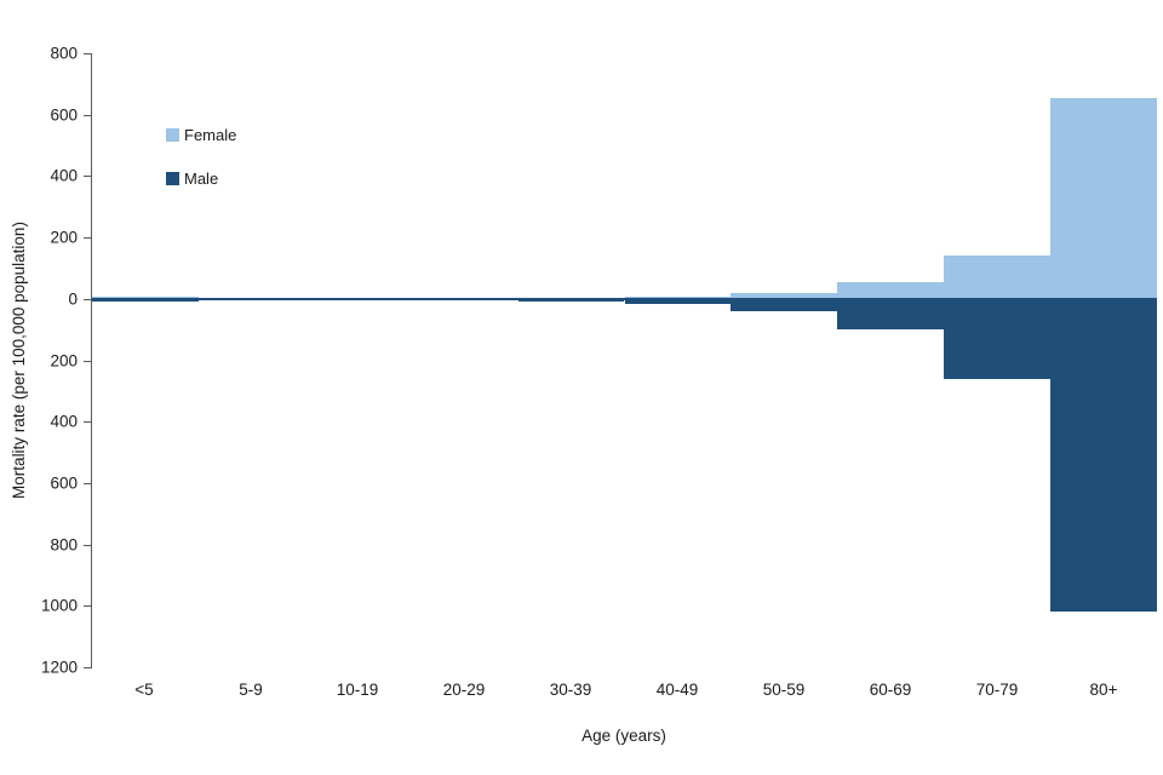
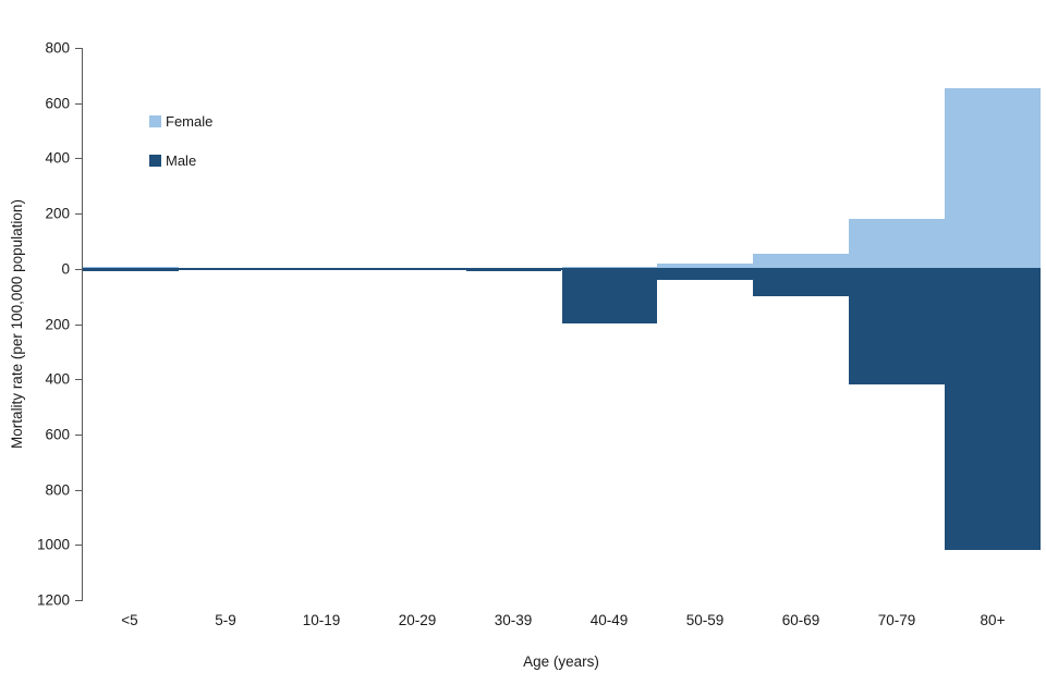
Male/40-49: 20 -> 200
Female/70-79: 140 -> 180
Male/70-79: 260 -> 420
